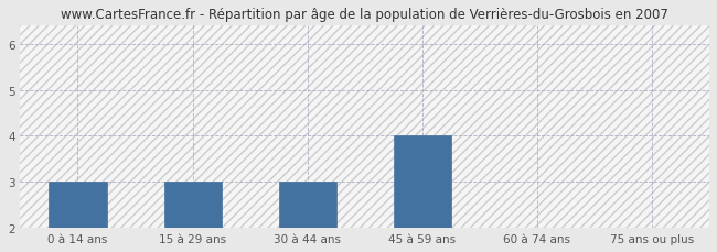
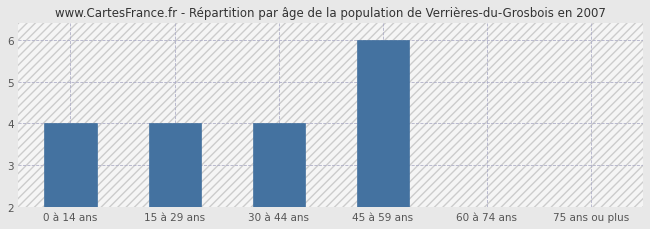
0 à 14 ans: 3.00 -> 4.00
15 à 29 ans: 3.00 -> 4.00
30 à 44 ans: 3.00 -> 4.00
45 à 59 ans: 4.00 -> 6.00
